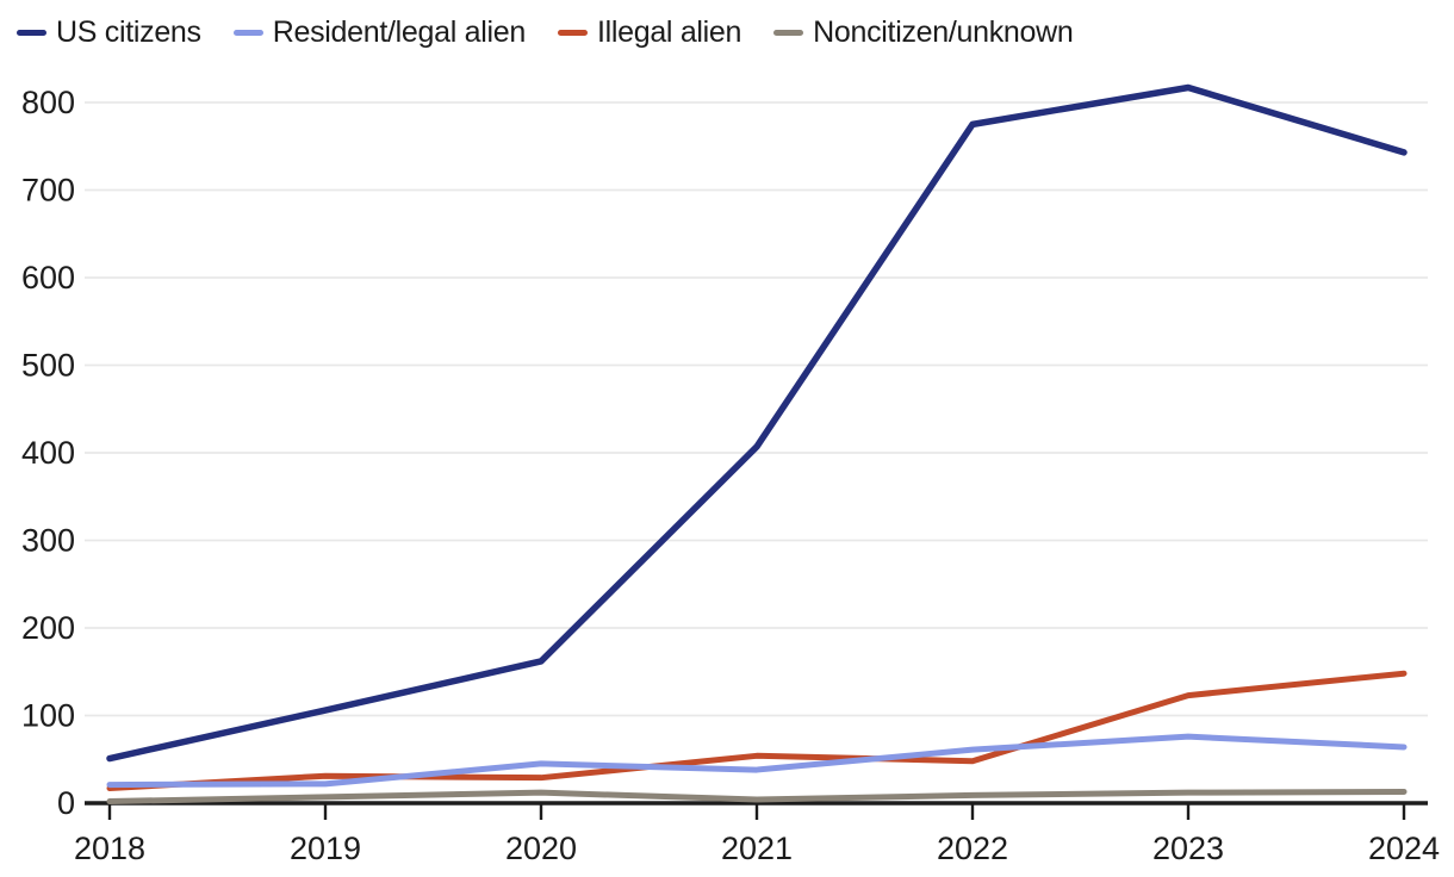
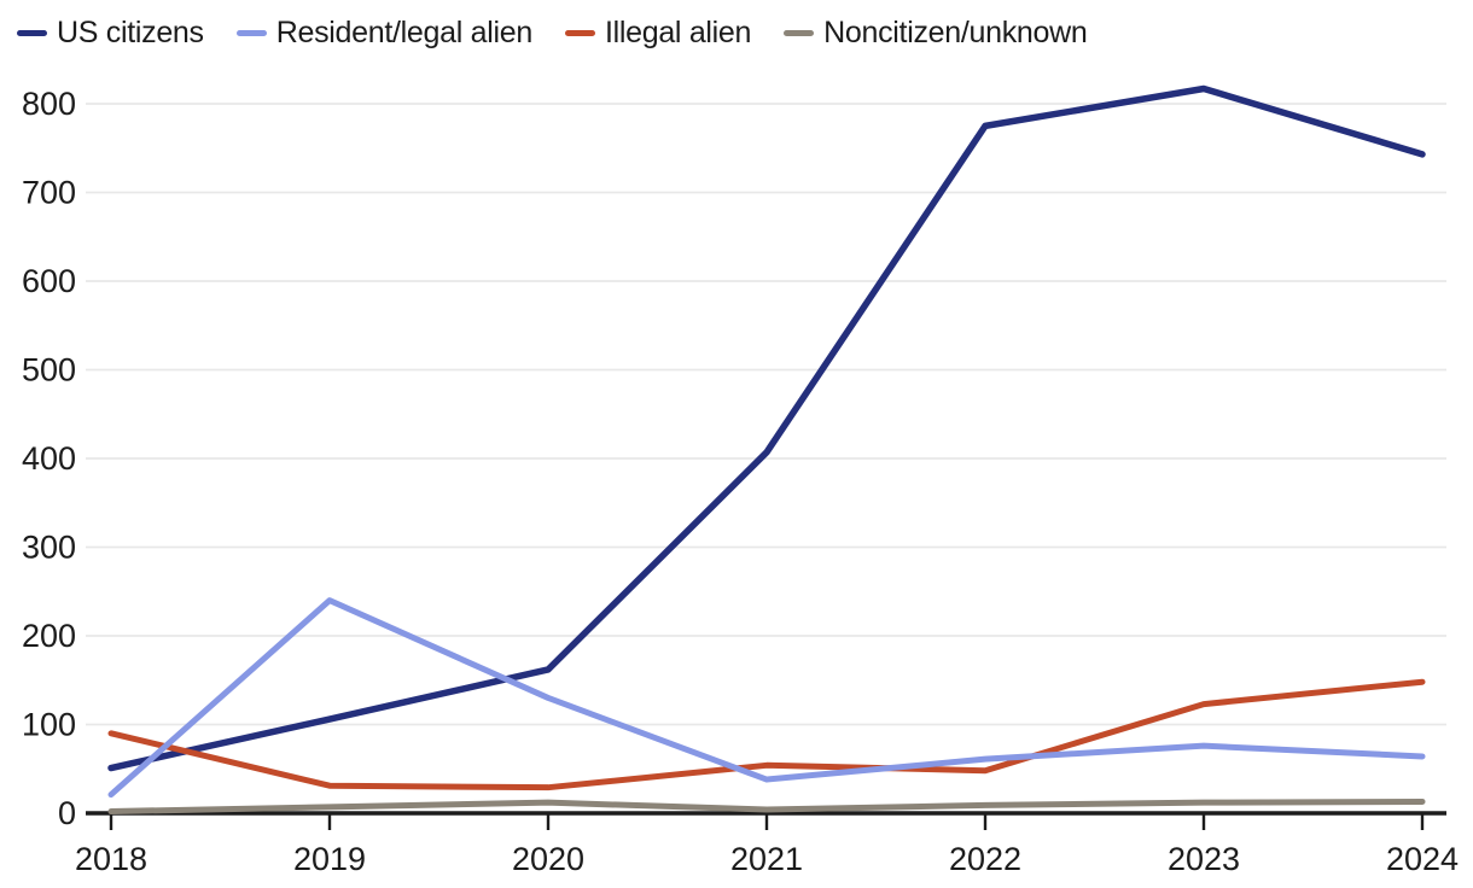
Illegal alien/2018: 20 -> 90
Resident/legal alien/2019: 20 -> 240
Resident/legal alien/2020: 40 -> 130
